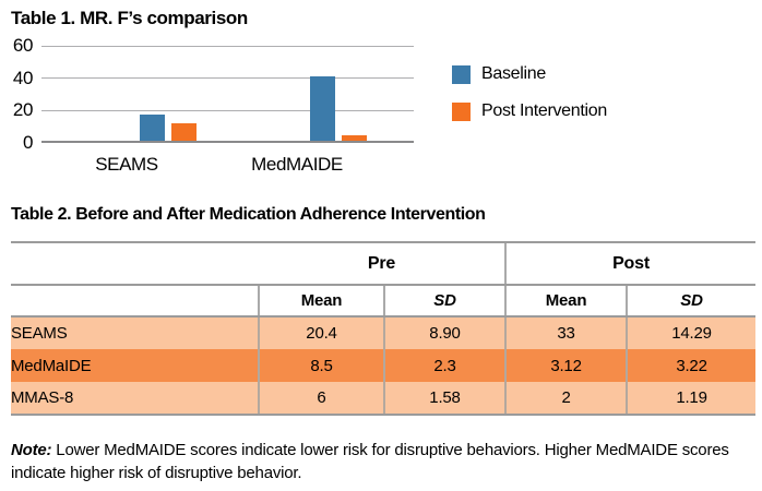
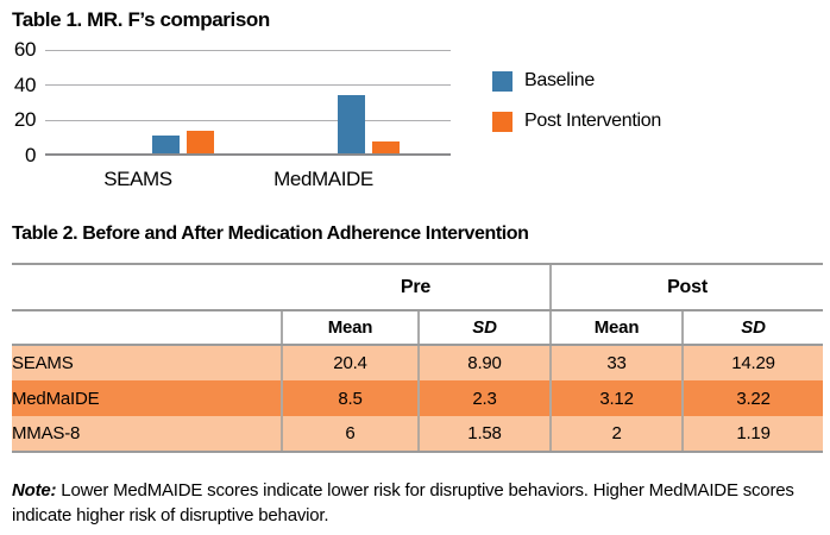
Baseline/SEAMS: 16 -> 10
Post Intervention/SEAMS: 11 -> 13
Baseline/MedMAIDE: 40 -> 33
Post Intervention/MedMAIDE: 4 -> 7
